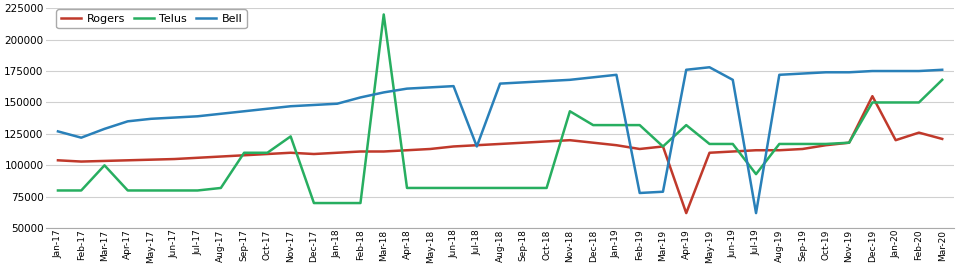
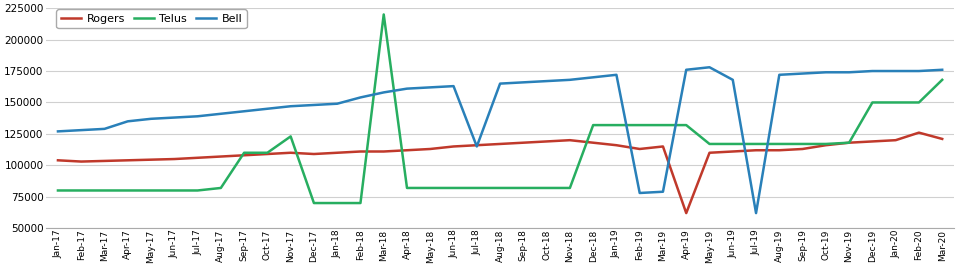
Bell/Feb-17: 122000 -> 128000
Telus/Mar-17: 100000 -> 80000
Telus/Nov-18: 143000 -> 82000
Telus/Mar-19: 115000 -> 132000
Telus/Jul-19: 93000 -> 117000
Rogers/Dec-19: 155000 -> 119000
